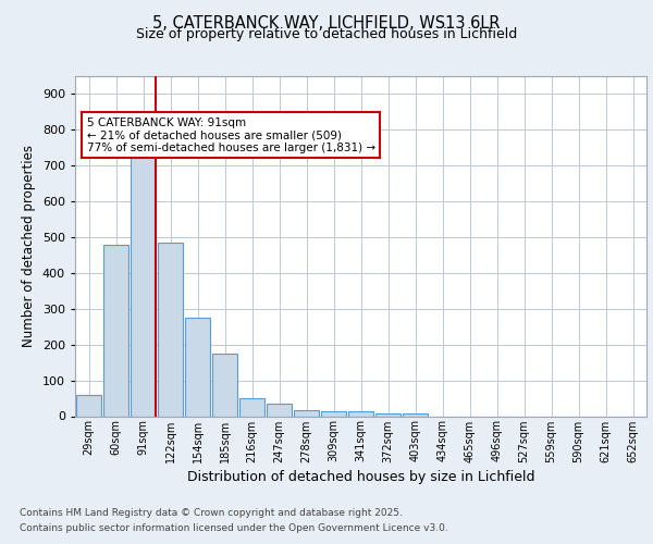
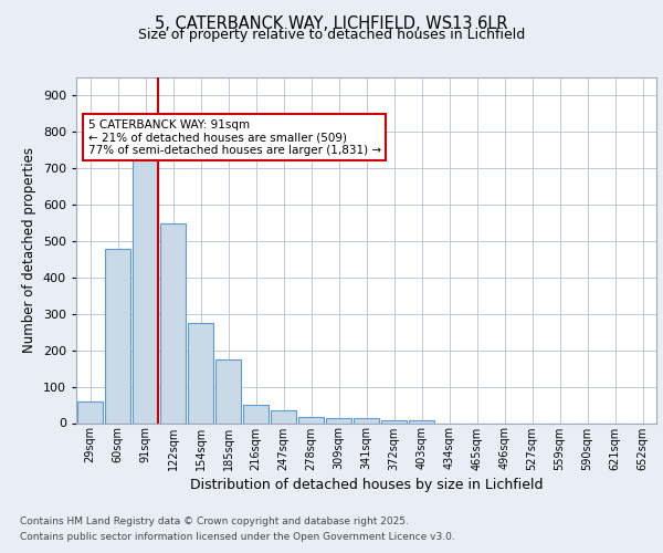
122sqm: 485 -> 550
